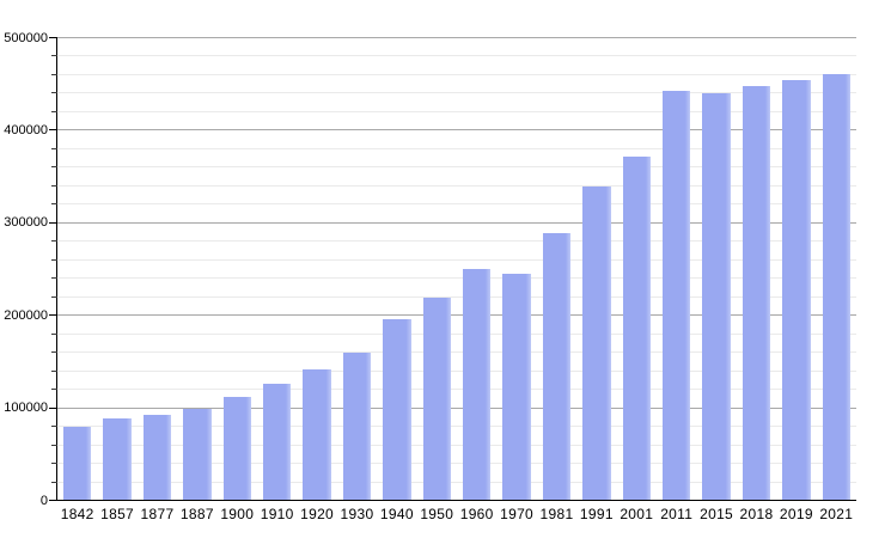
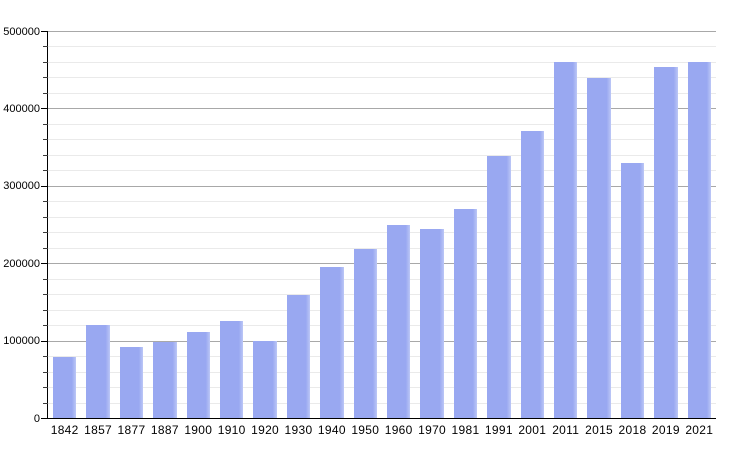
1857: 90000 -> 120000
1920: 140000 -> 100000
1981: 290000 -> 270000
2011: 440000 -> 460000
2018: 450000 -> 330000
